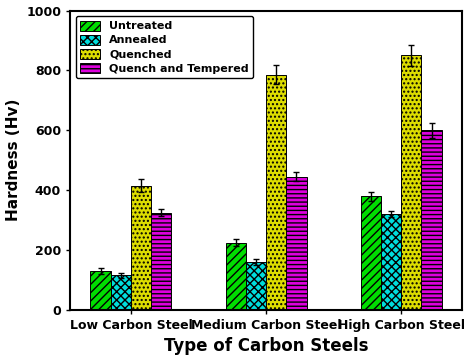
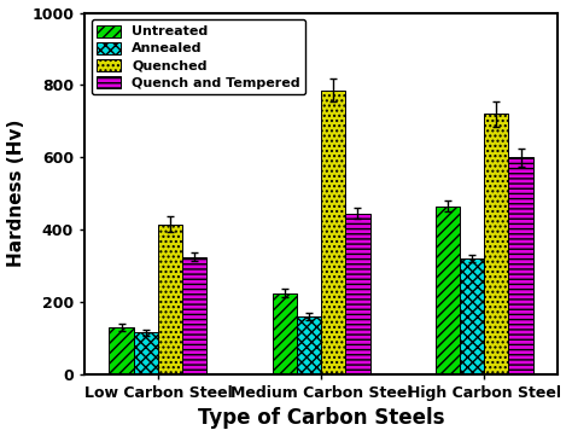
Untreated/High Carbon Steel: 380 -> 465
Quenched/High Carbon Steel: 850 -> 720
